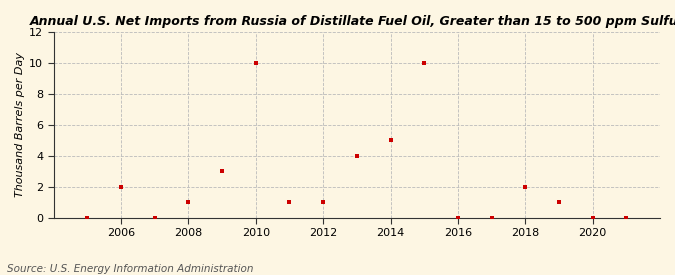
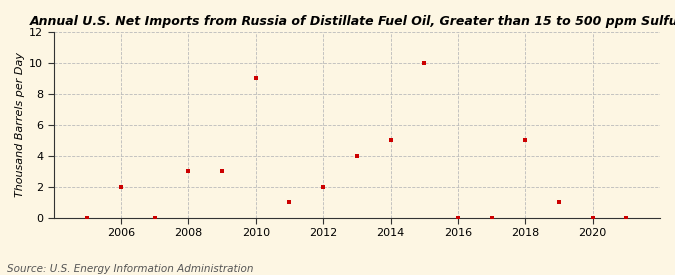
2008: 1 -> 3
2010: 10 -> 9
2012: 1 -> 2
2018: 2 -> 5
